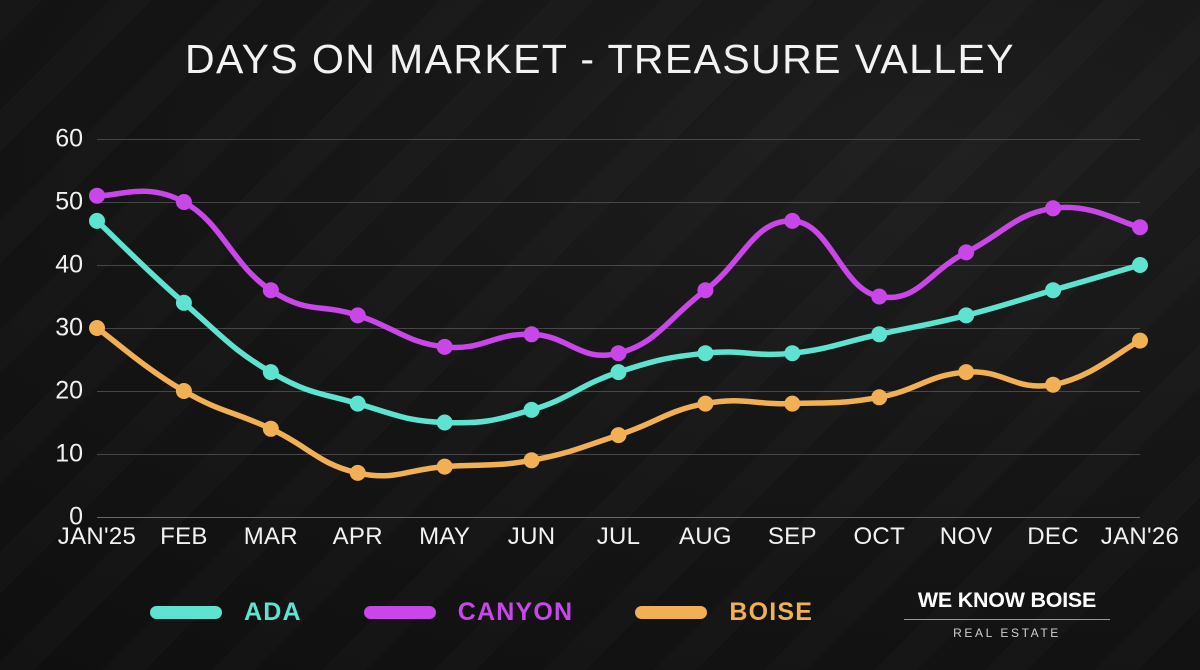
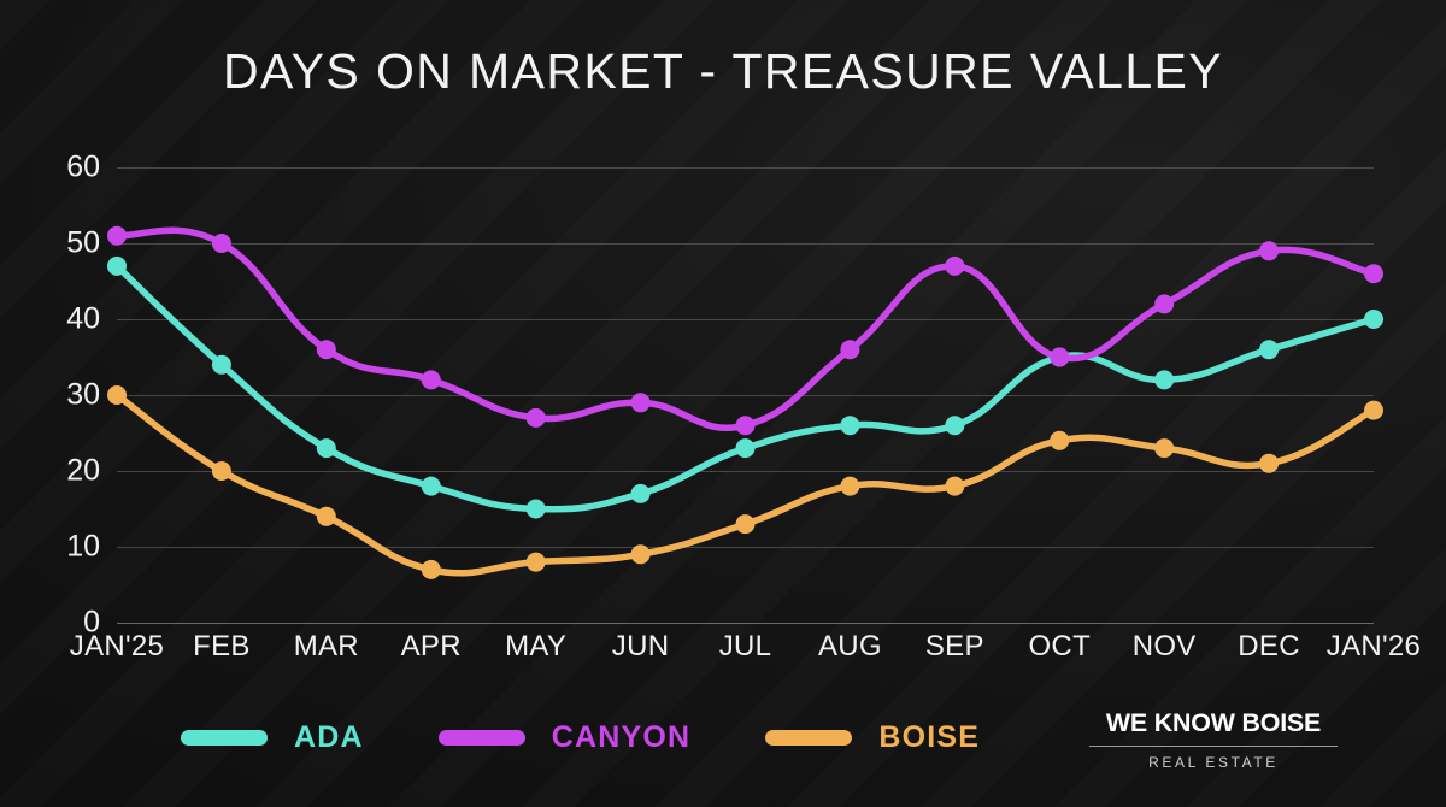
ADA/OCT: 29 -> 35
BOISE/OCT: 19 -> 24
